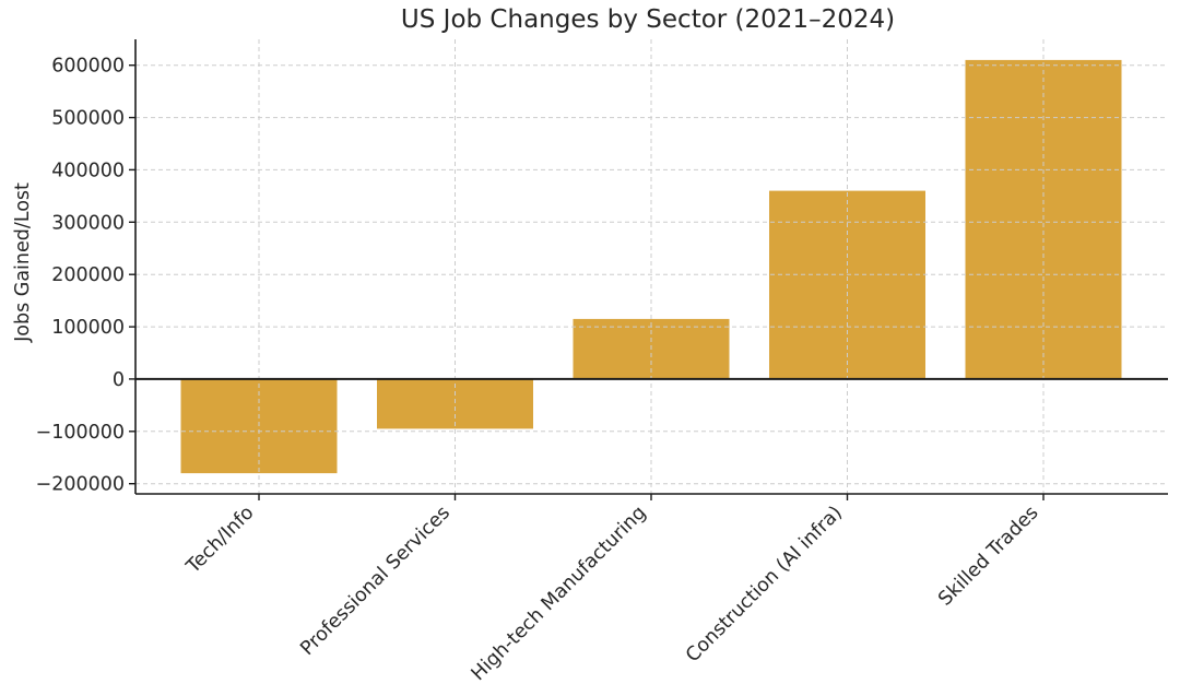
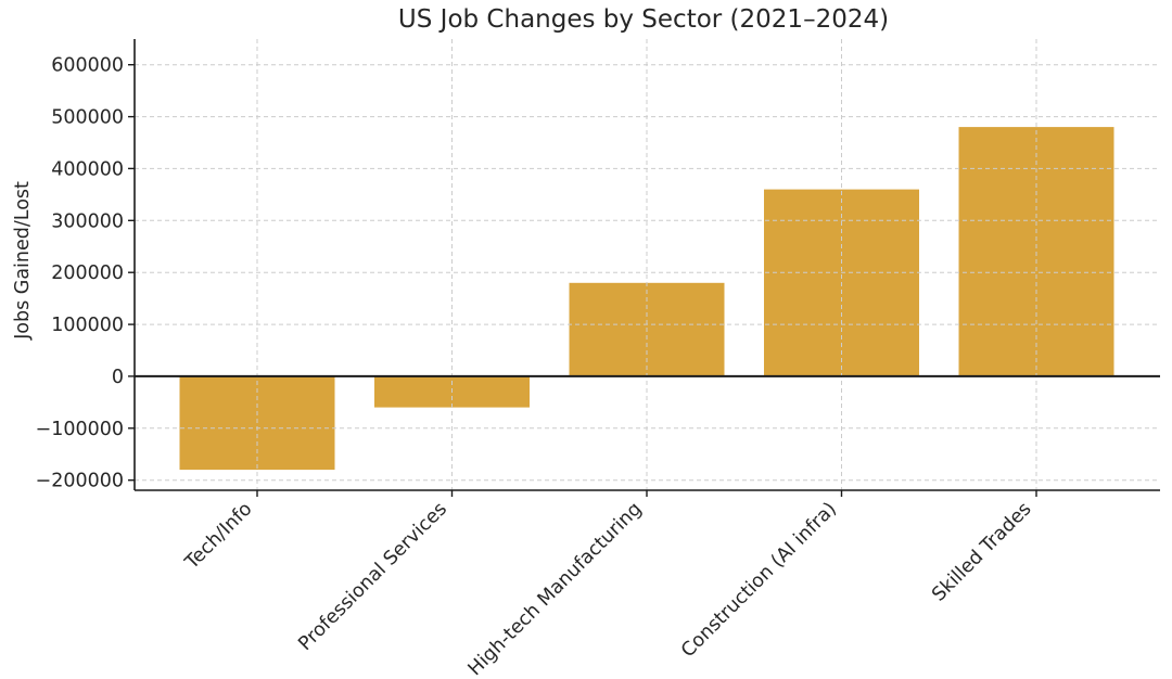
Professional Services: -100000 -> -60000
High-tech Manufacturing: 120000 -> 180000
Skilled Trades: 610000 -> 480000
